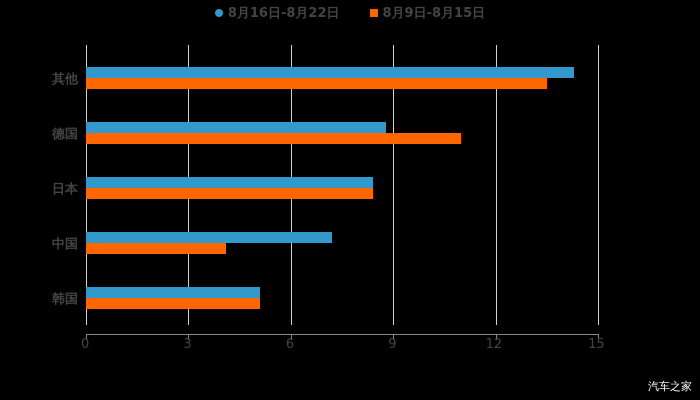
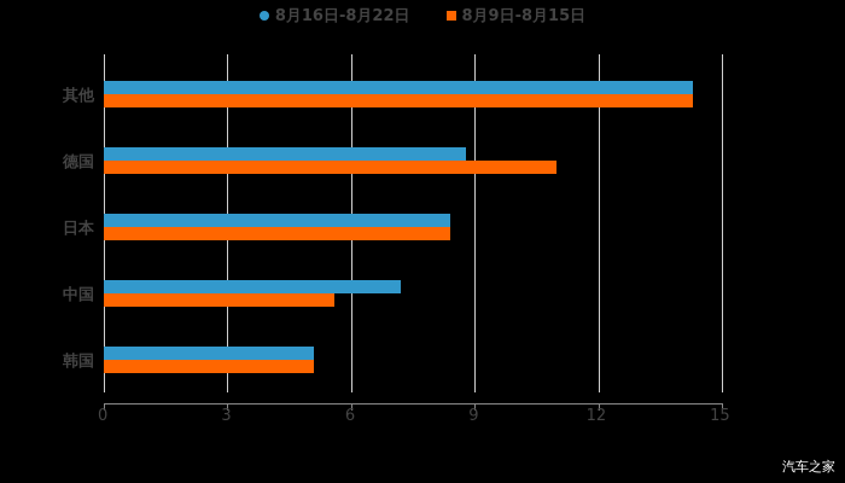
8月9日-8月15日/其他: 13.5 -> 14.3
8月9日-8月15日/中国: 4.1 -> 5.6
